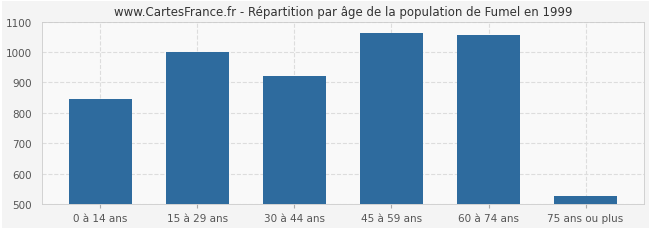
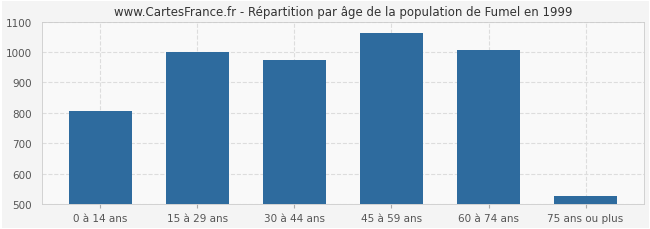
0 à 14 ans: 847 -> 805
30 à 44 ans: 921 -> 975
60 à 74 ans: 1057 -> 1005
